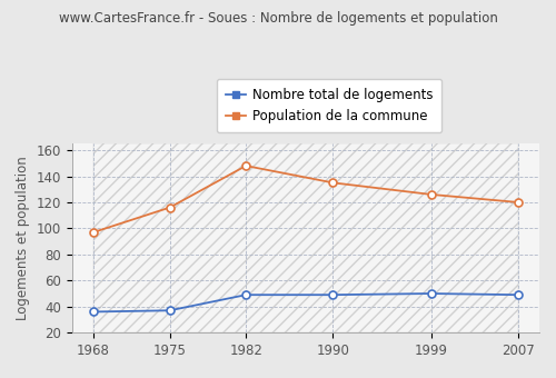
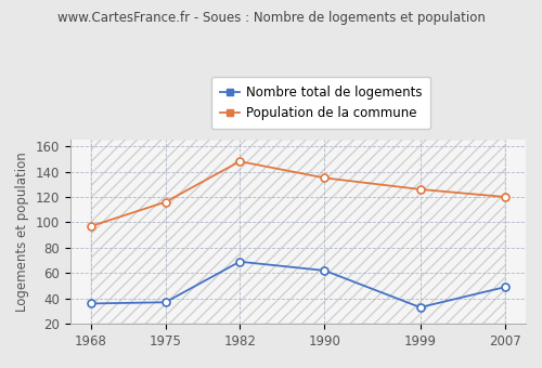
Nombre total de logements/1982: 49 -> 69
Nombre total de logements/1990: 49 -> 62
Nombre total de logements/1999: 50 -> 33
